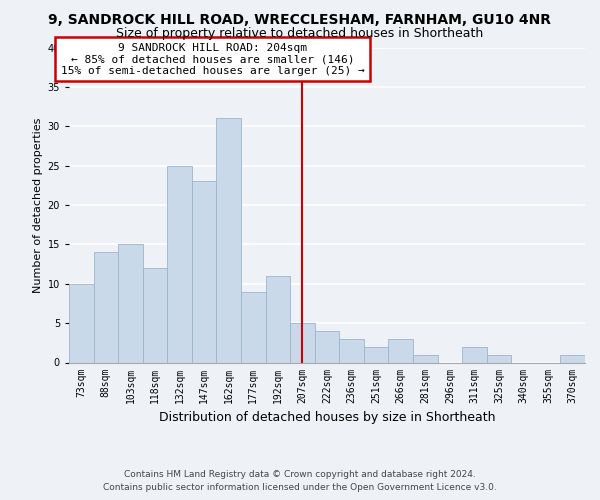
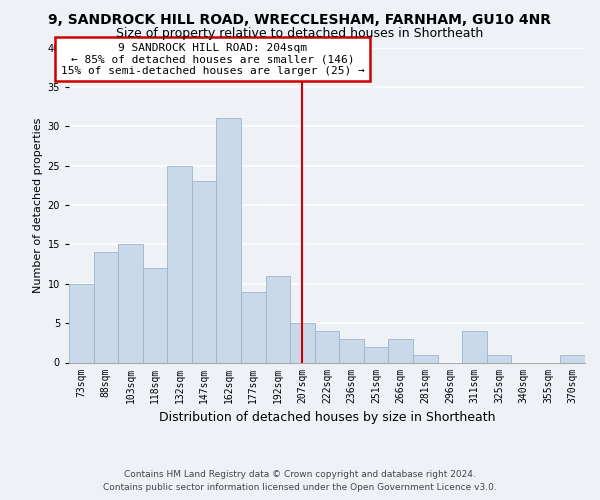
311sqm: 2 -> 4
